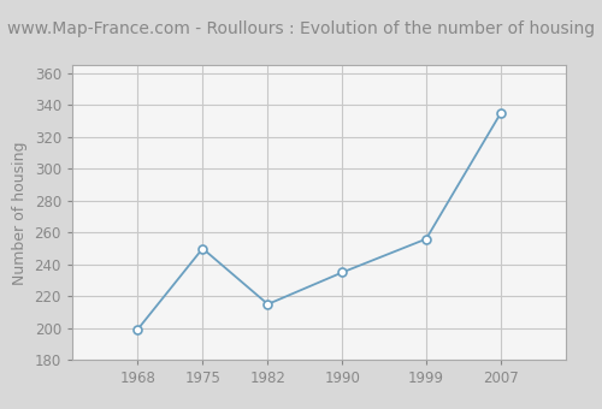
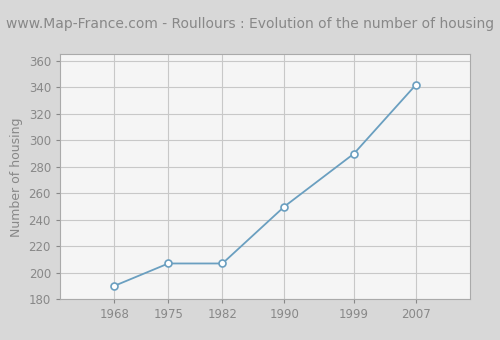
1968: 199 -> 190
1975: 250 -> 207
1982: 215 -> 207
1990: 235 -> 250
1999: 256 -> 290
2007: 335 -> 342
